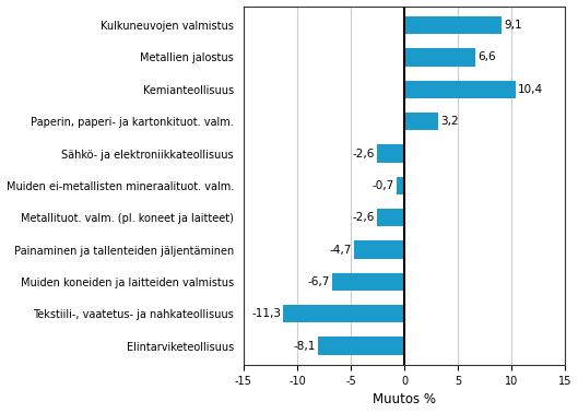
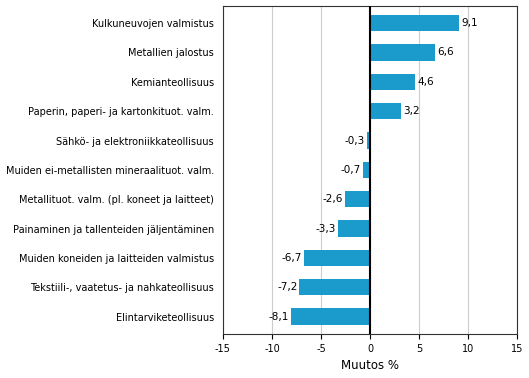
Kemianteollisuus: 10,4 -> 4,6
Sähkö- ja elektroniikkateollisuus: -2,6 -> -0,3
Painaminen ja tallenteiden jäljentäminen: -4,7 -> -3,3
Tekstiili-, vaatetus- ja nahkateollisuus: -11,3 -> -7,2
